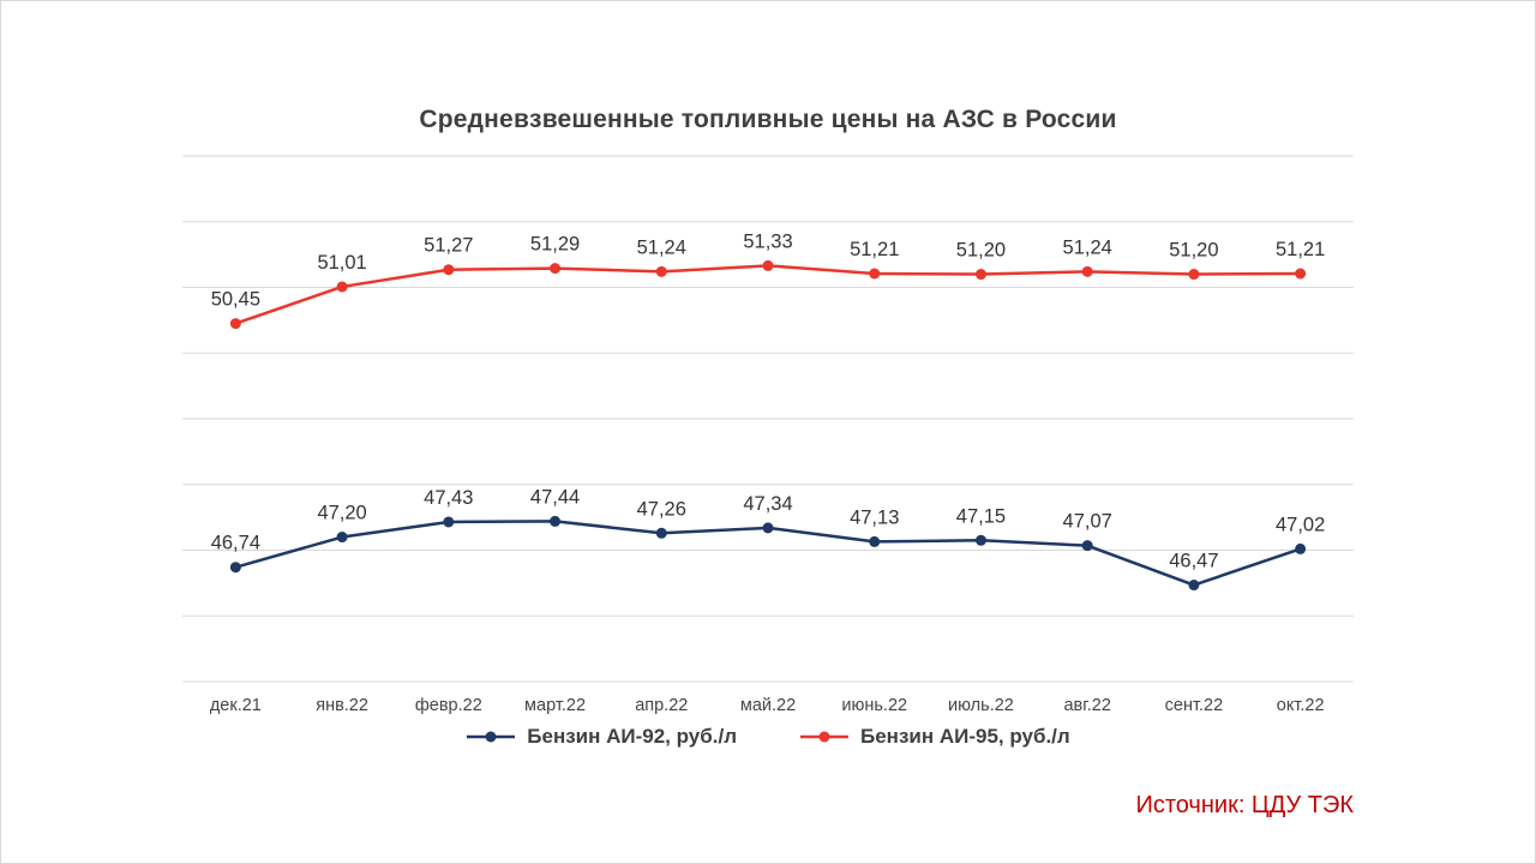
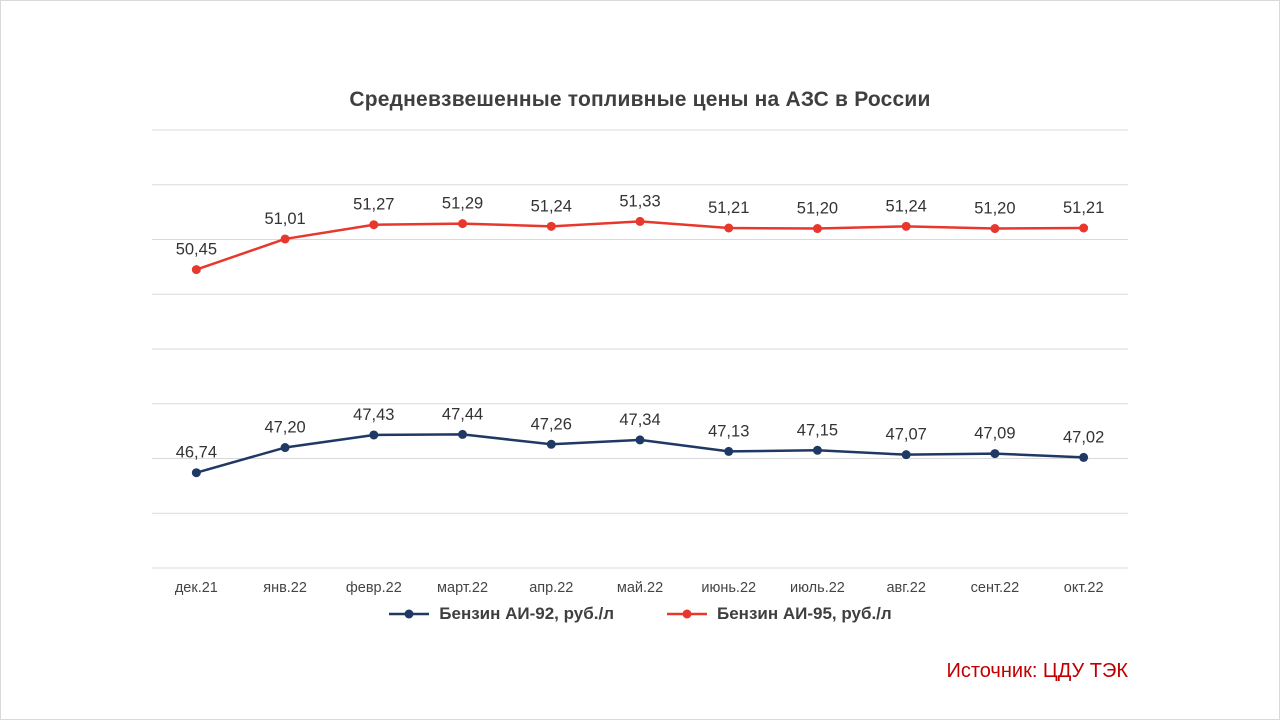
Бензин АИ-92, руб./л/сент.22: 46,47 -> 47,09
